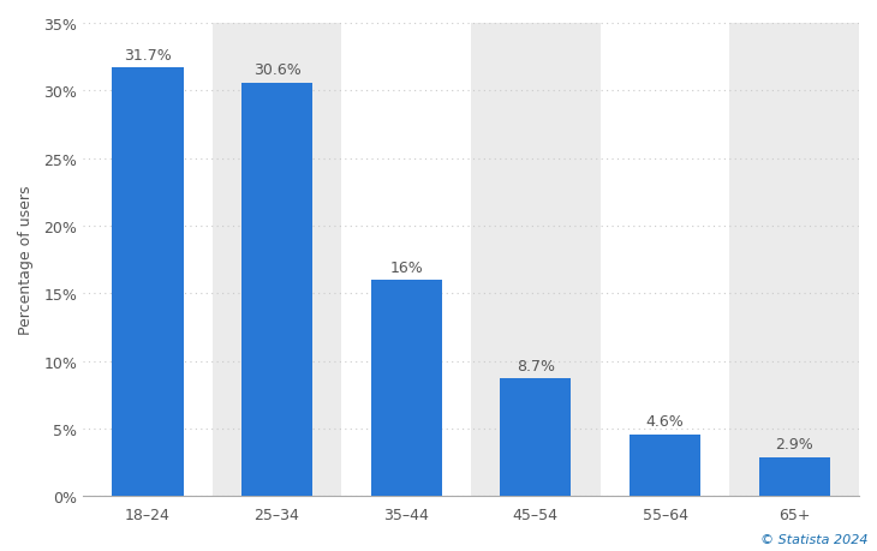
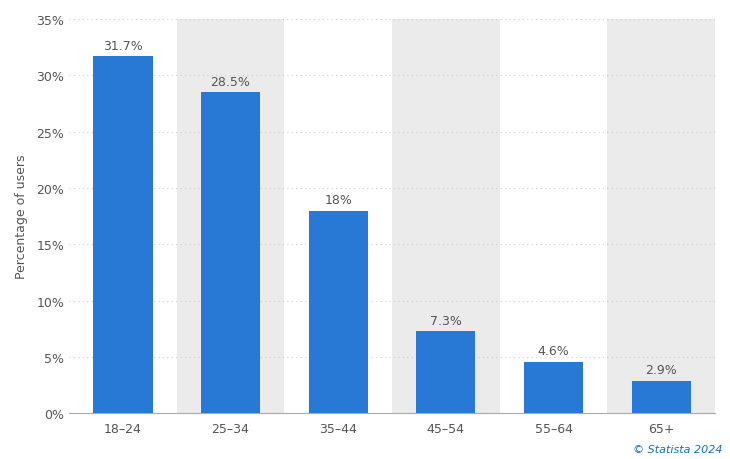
25–34: 30.6% -> 28.5%
35–44: 16% -> 18%
45–54: 8.7% -> 7.3%
